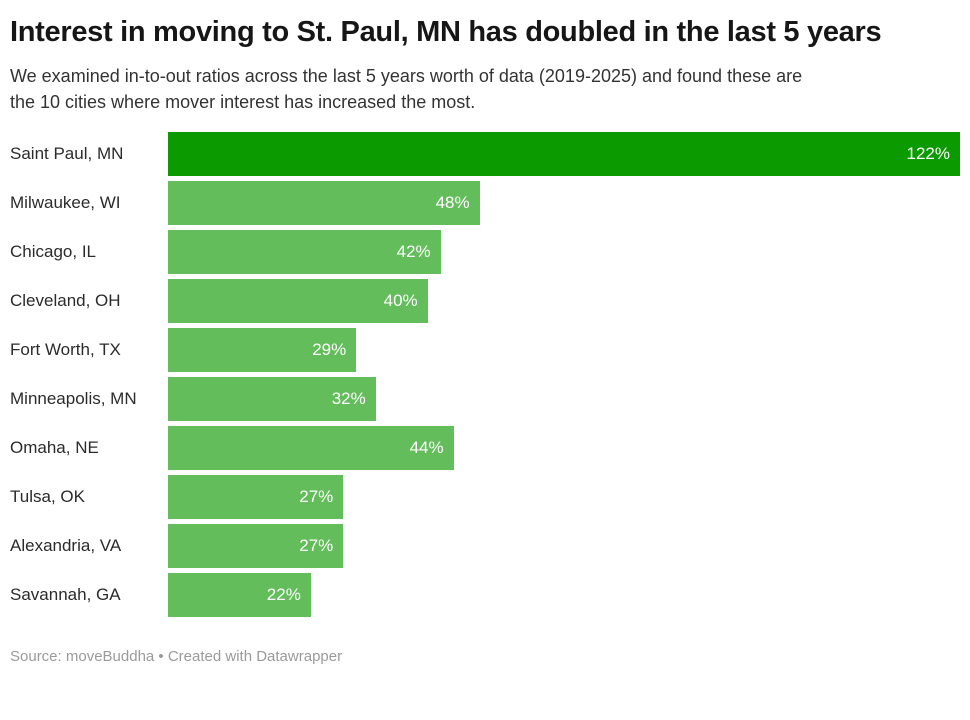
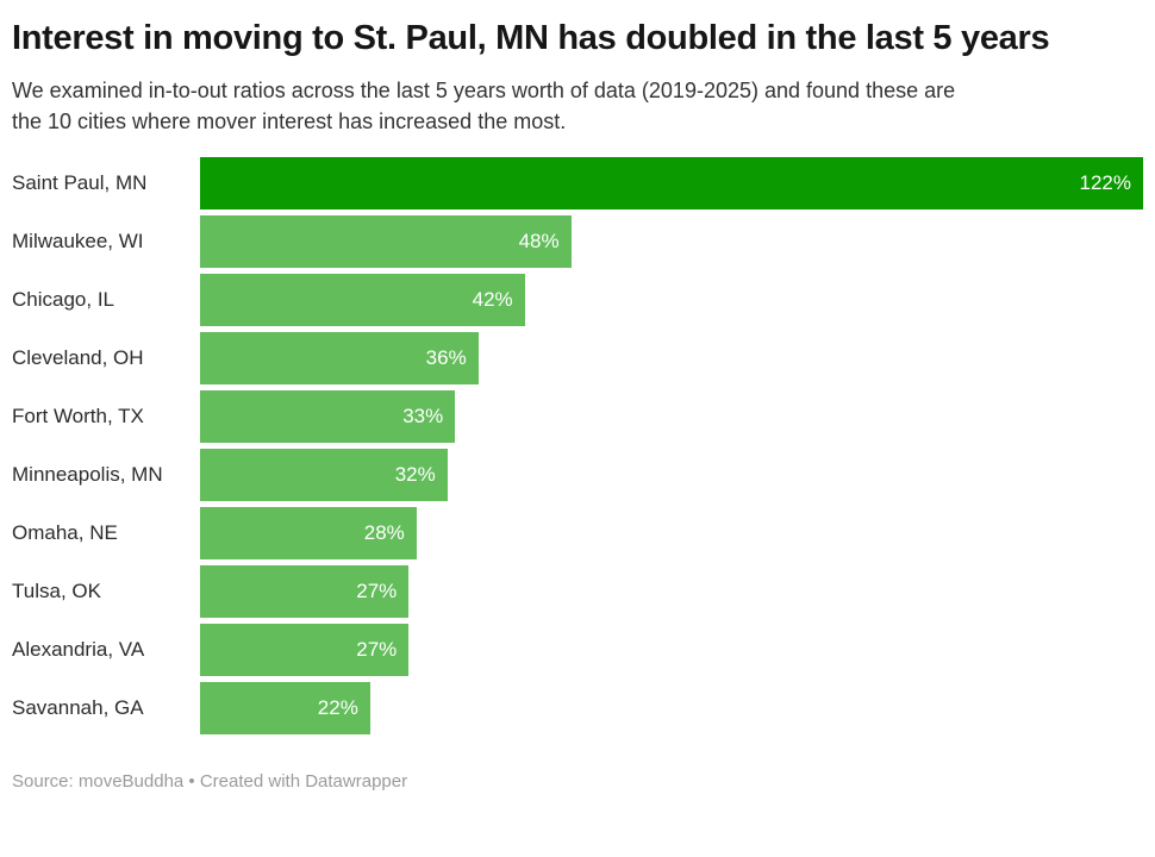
Cleveland, OH: 40% -> 36%
Fort Worth, TX: 29% -> 33%
Omaha, NE: 44% -> 28%
